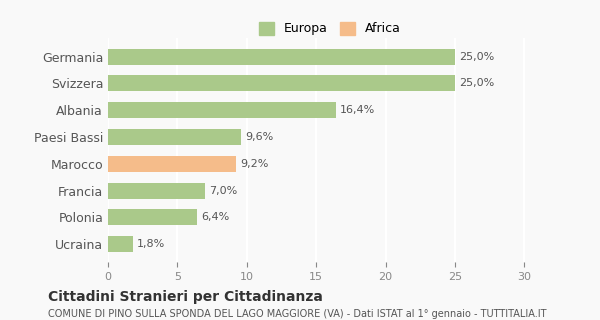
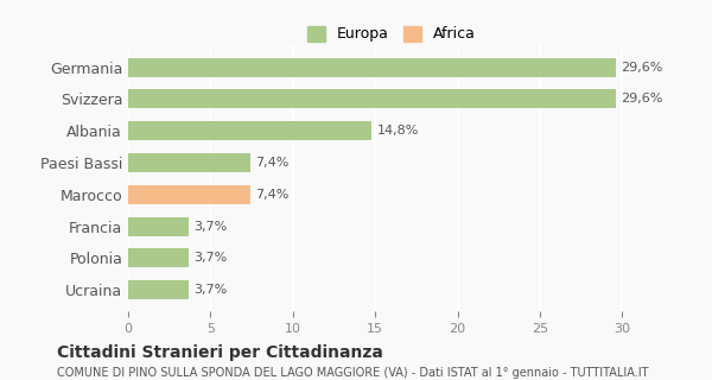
Germania: 25,0% -> 29,6%
Svizzera: 25,0% -> 29,6%
Albania: 16,4% -> 14,8%
Paesi Bassi: 9,6% -> 7,4%
Marocco: 9,2% -> 7,4%
Francia: 7,0% -> 3,7%
Polonia: 6,4% -> 3,7%
Ucraina: 1,8% -> 3,7%
